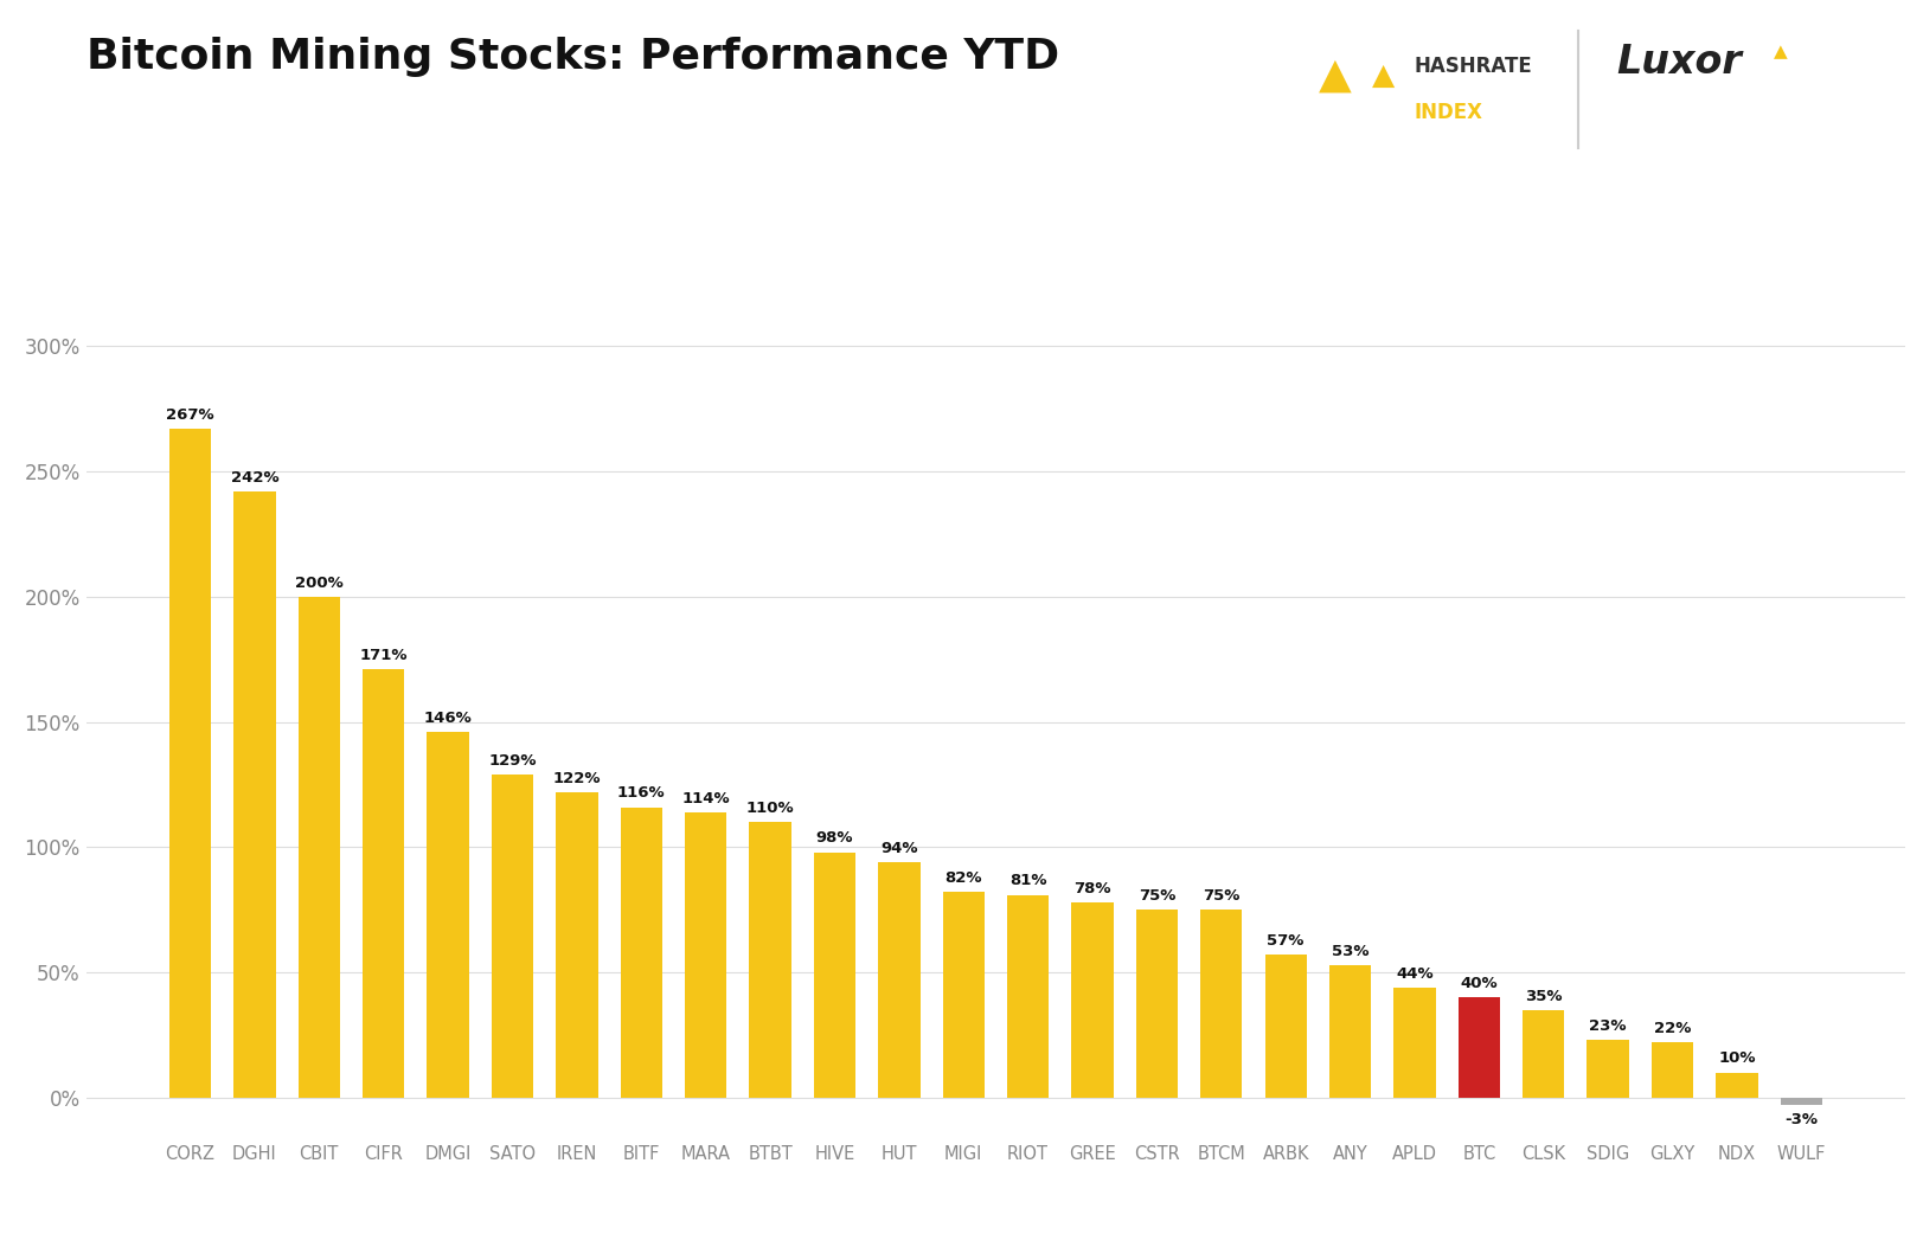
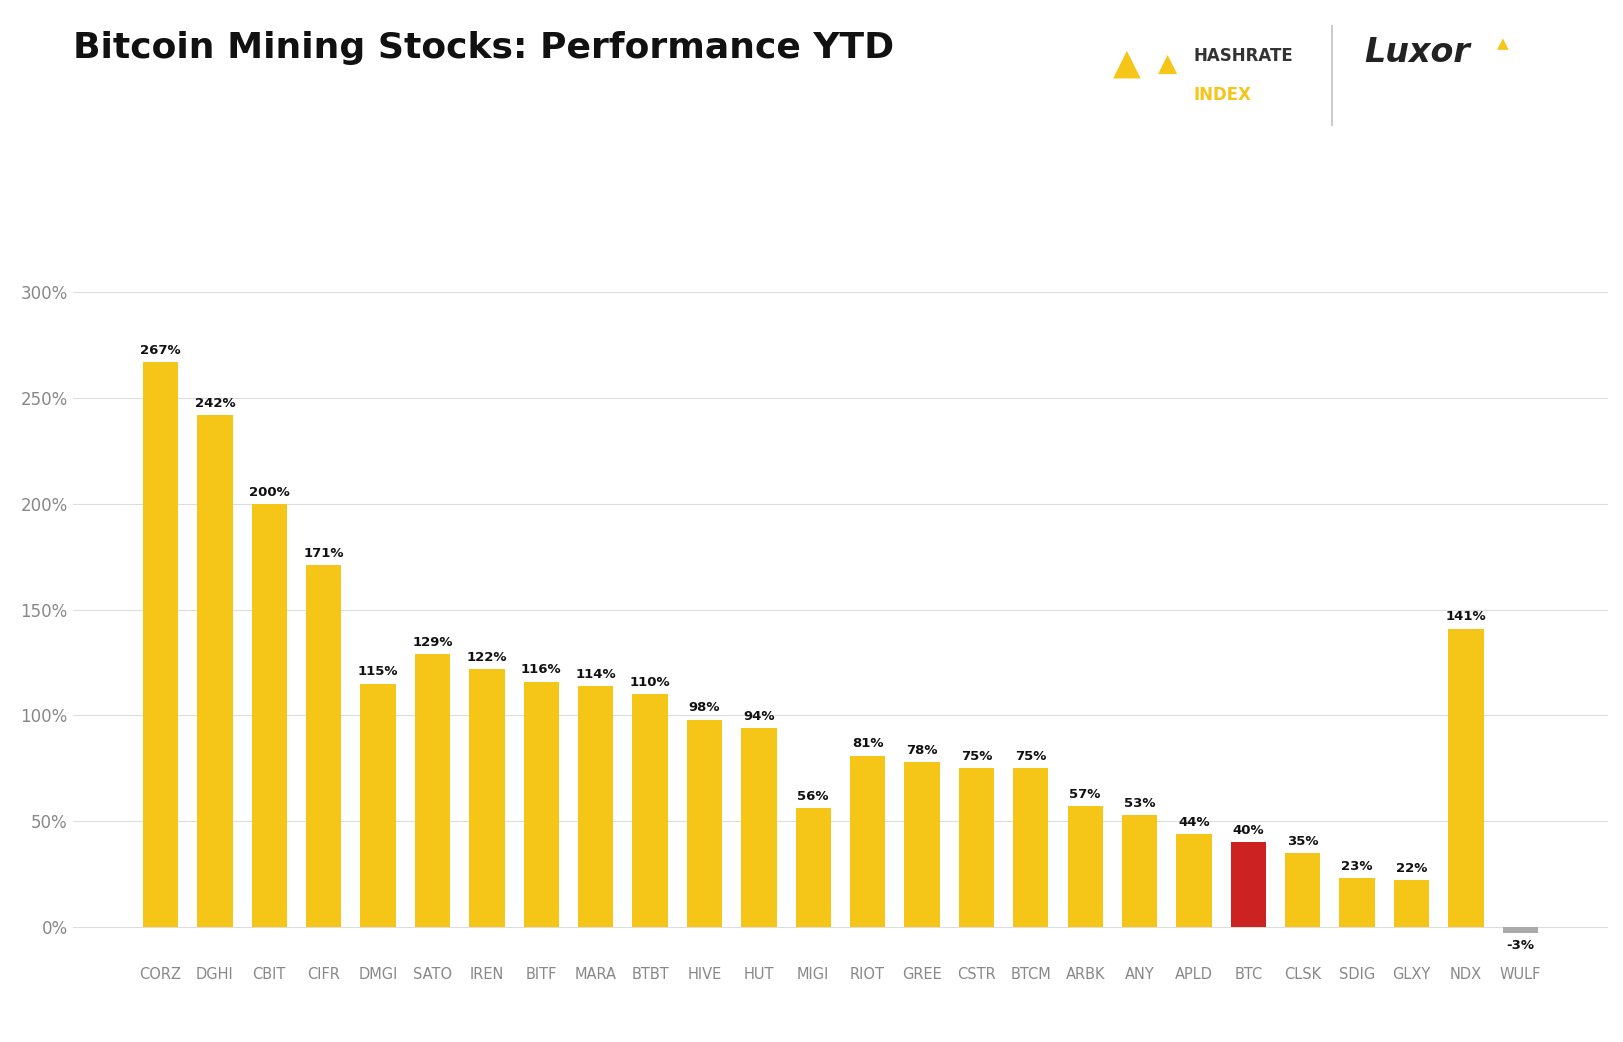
DMGI: 146% -> 115%
MIGI: 82% -> 56%
NDX: 10% -> 141%
